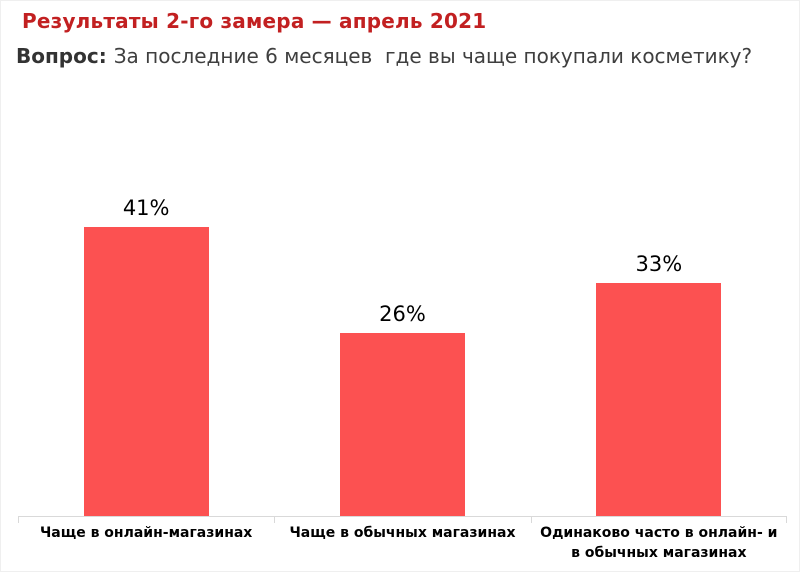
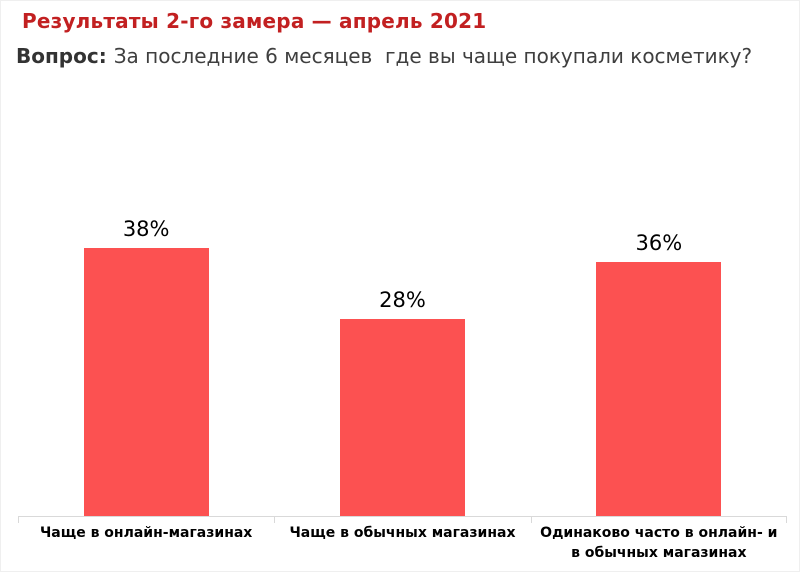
Чаще в онлайн-магазинах: 41% -> 38%
Чаще в обычных магазинах: 26% -> 28%
Одинаково часто в онлайн- и в обычных магазинах: 33% -> 36%
